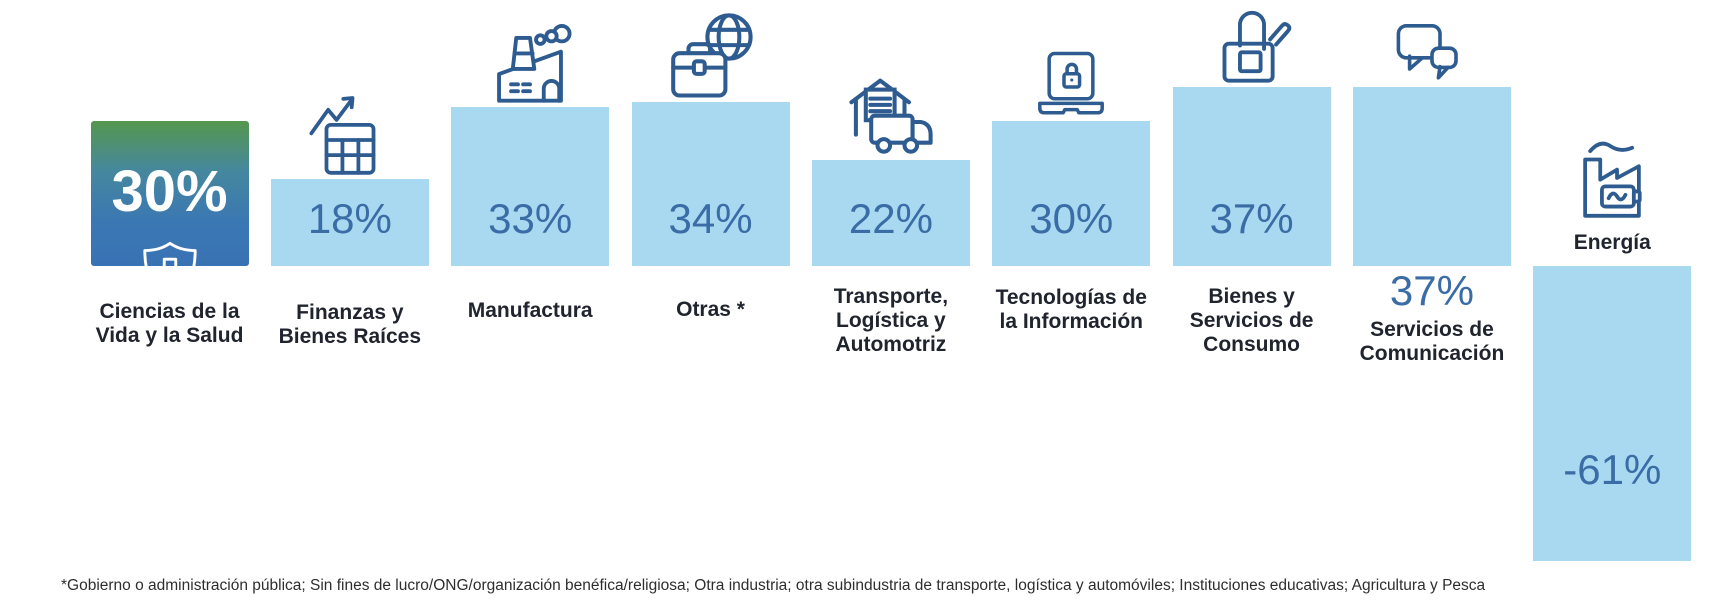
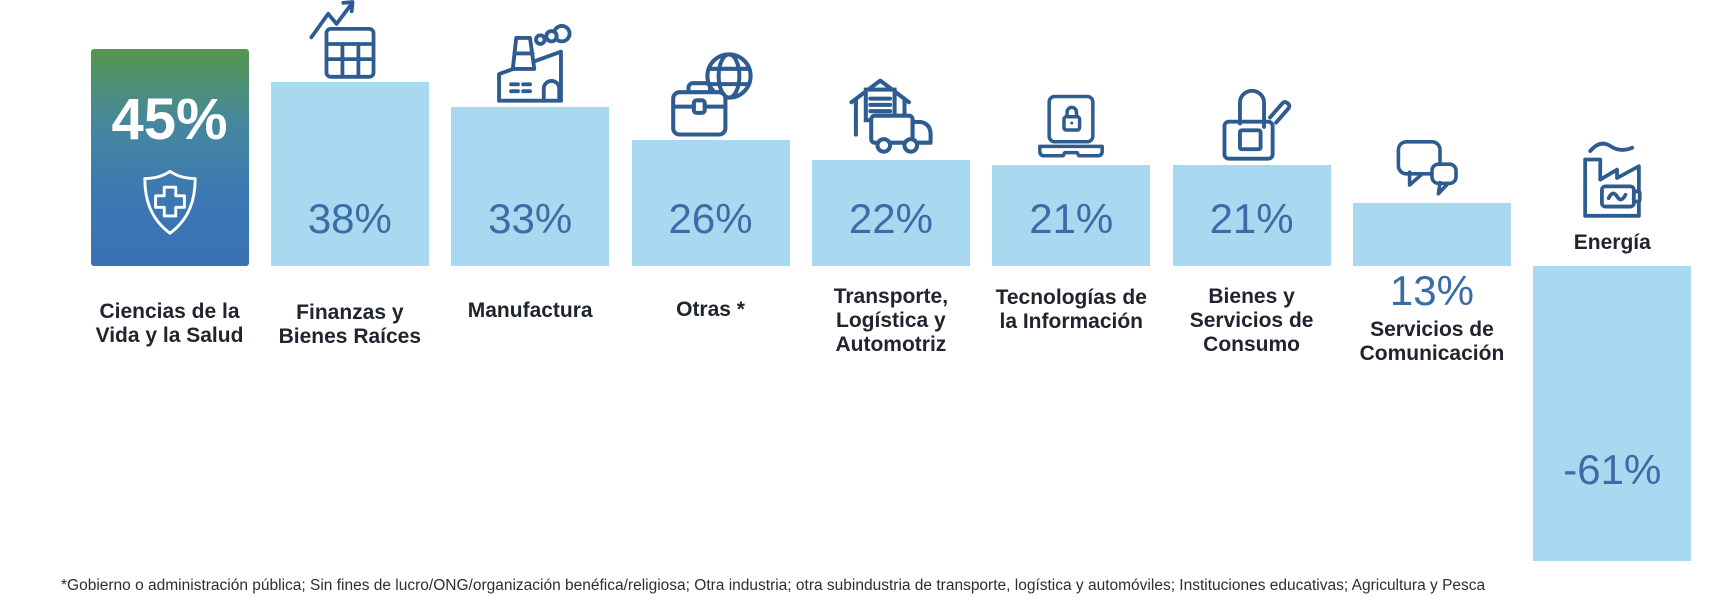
Ciencias de la Vida y la Salud: 30% -> 45%
Finanzas y Bienes Raíces: 18% -> 38%
Otras *: 34% -> 26%
Tecnologías de la Información: 30% -> 21%
Bienes y Servicios de Consumo: 37% -> 21%
Servicios de Comunicación: 37% -> 13%
